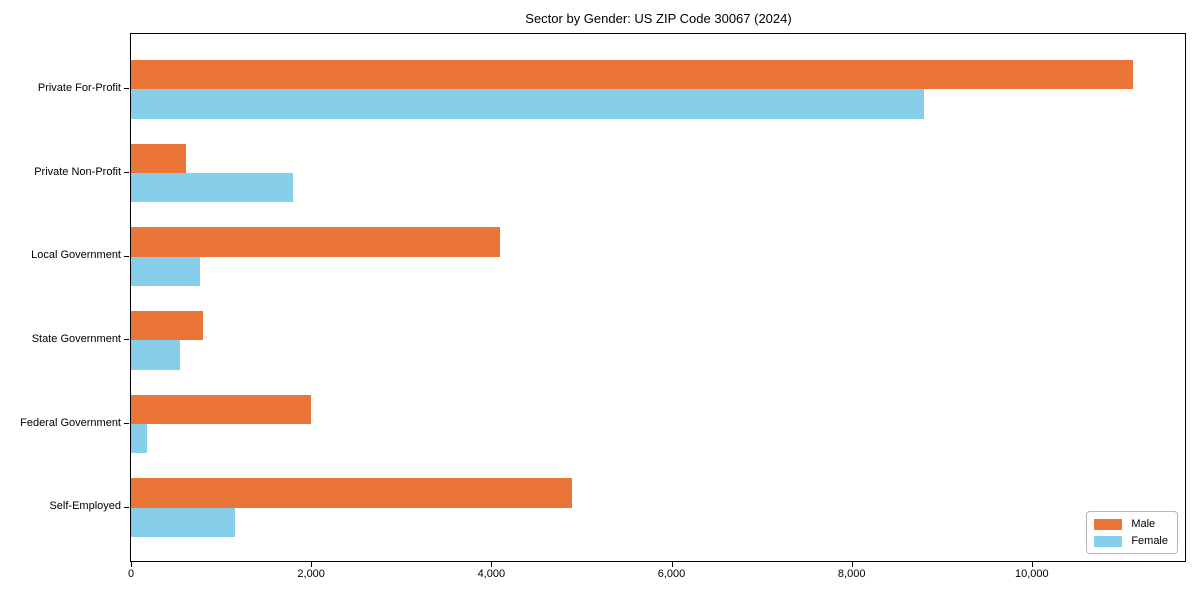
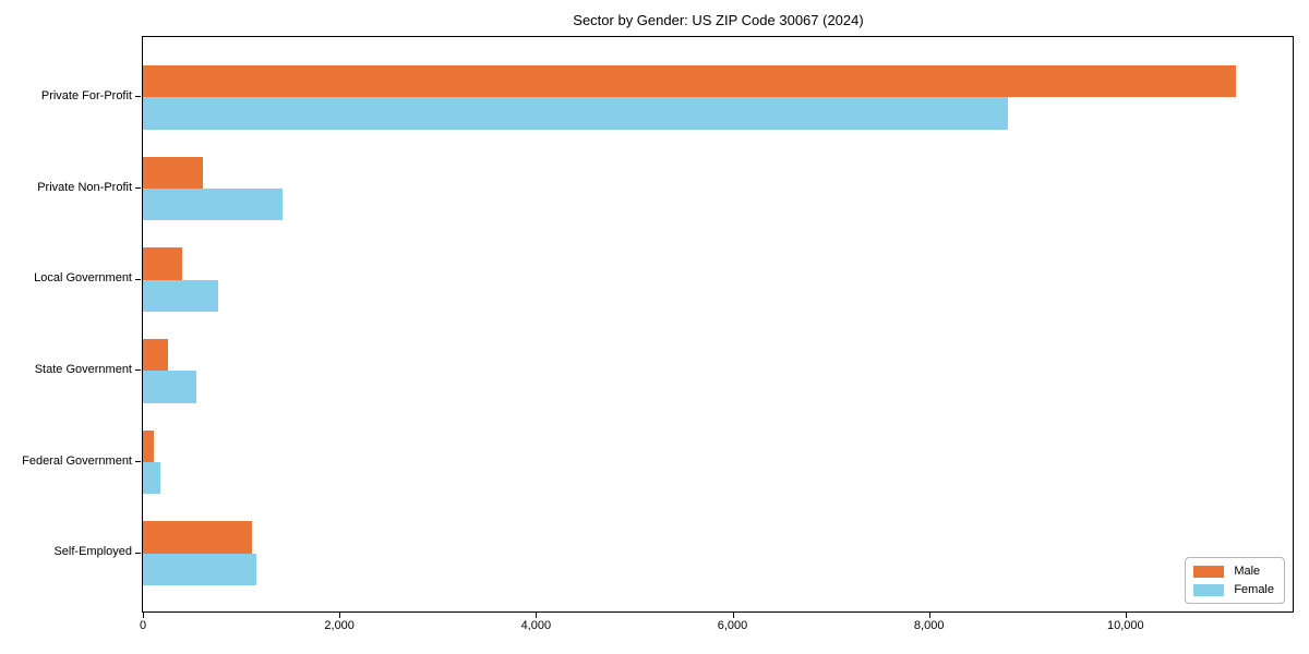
Female/Private Non-Profit: 1800 -> 1400
Male/Local Government: 4100 -> 400
Male/State Government: 800 -> 300
Male/Federal Government: 2000 -> 100
Male/Self-Employed: 4900 -> 1100
